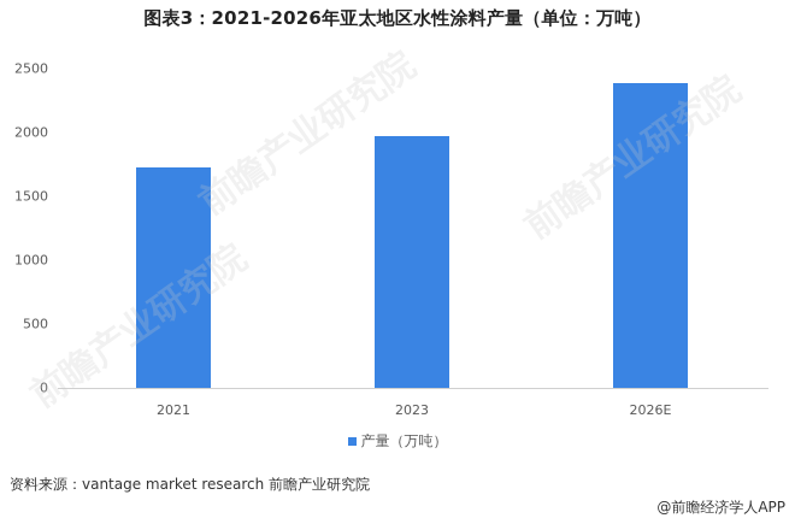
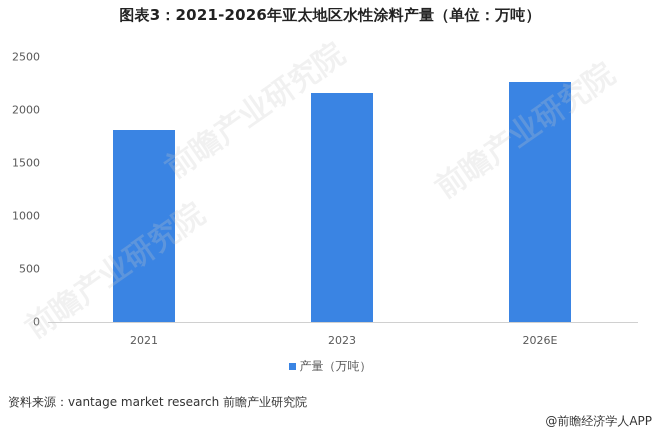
2021: 1730 -> 1810
2023: 1970 -> 2160
2026E: 2390 -> 2260
